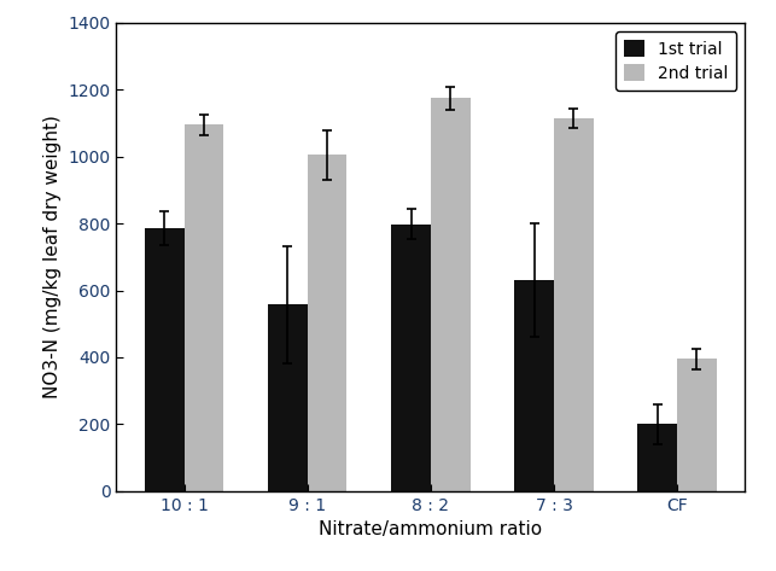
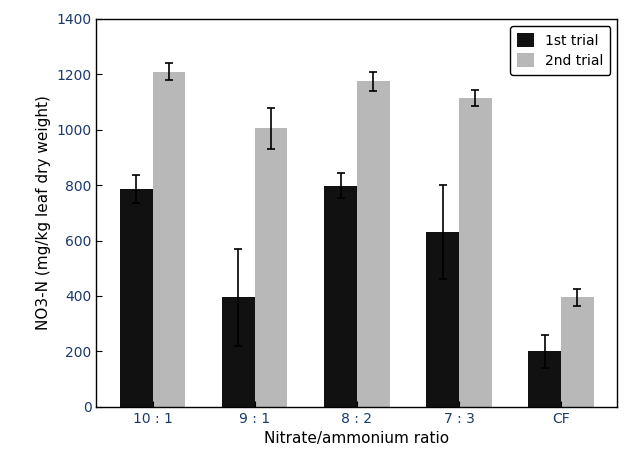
2nd trial/10 : 1: 1095 -> 1210
1st trial/9 : 1: 558 -> 395
